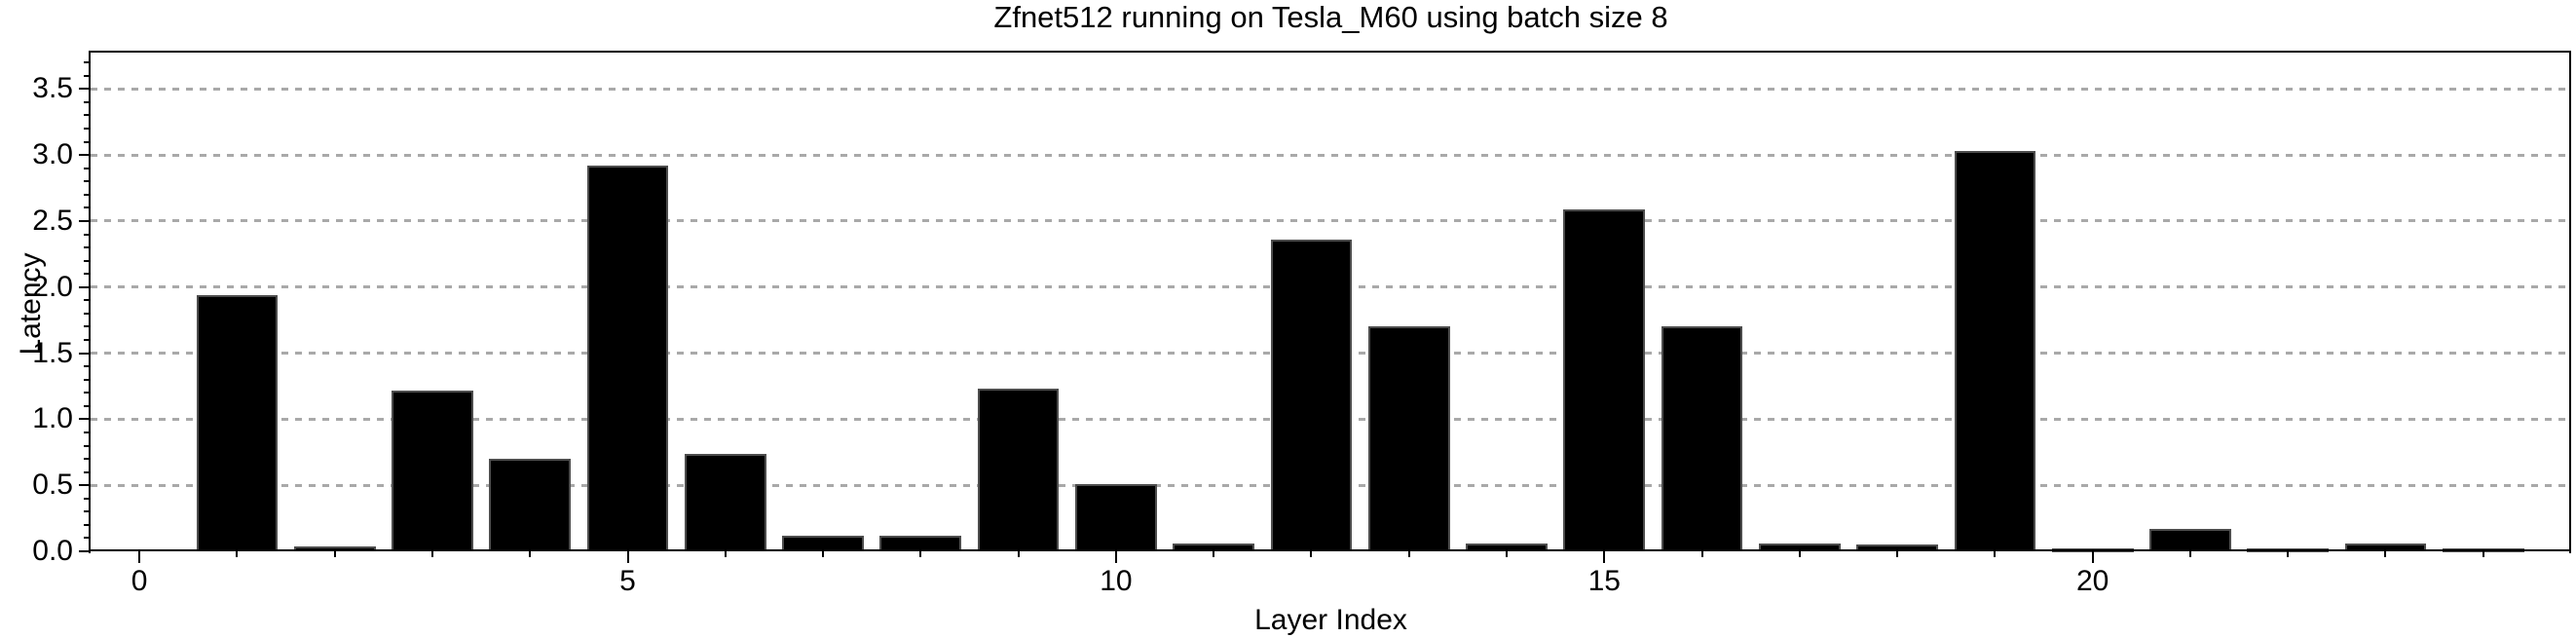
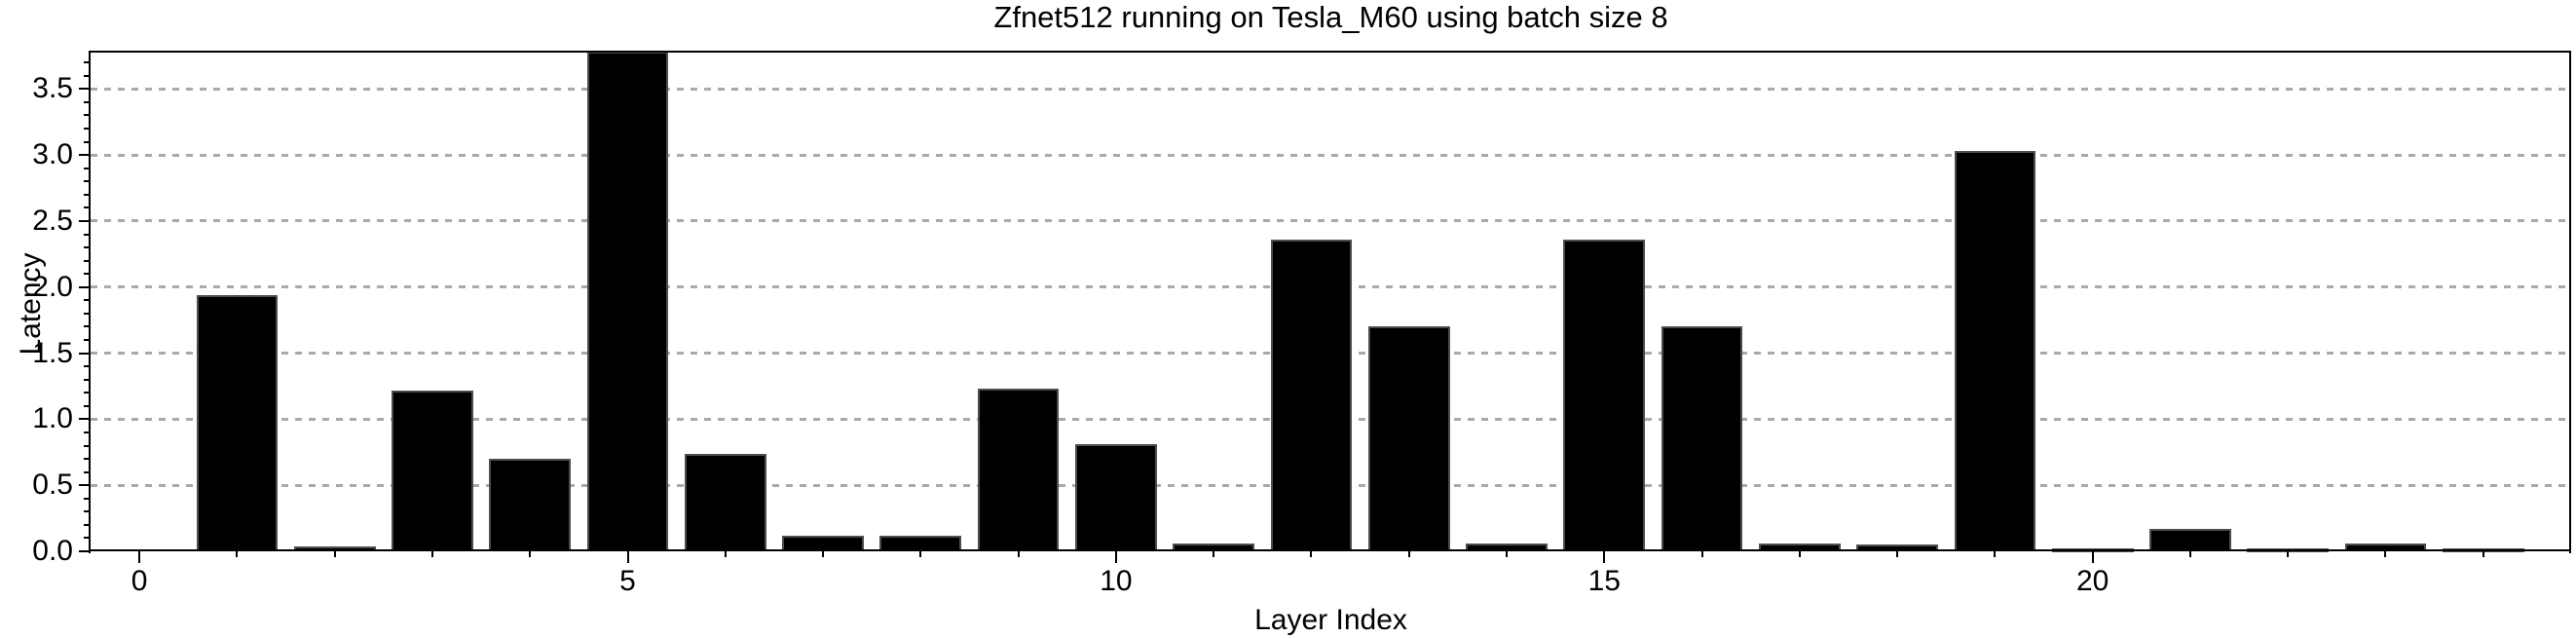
5: 2.92 -> 3.78
10: 0.51 -> 0.81
15: 2.59 -> 2.36
